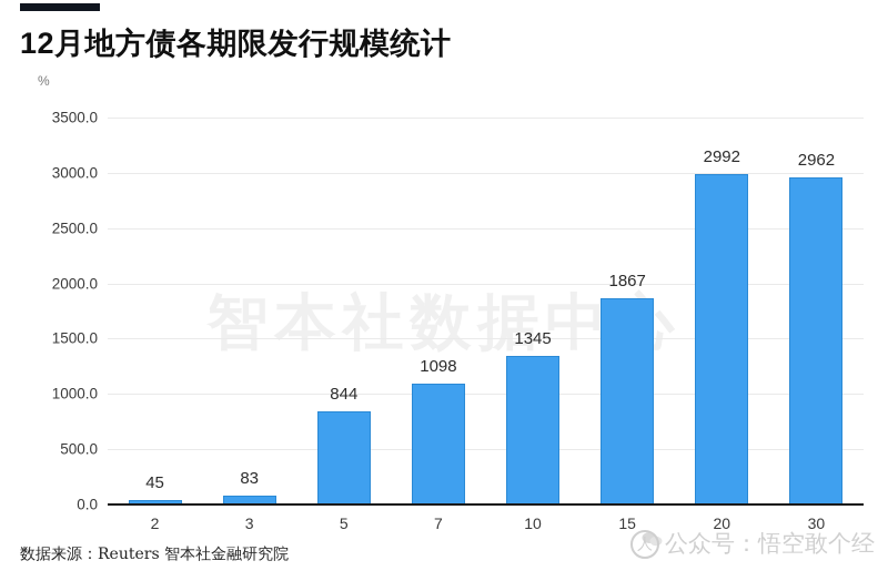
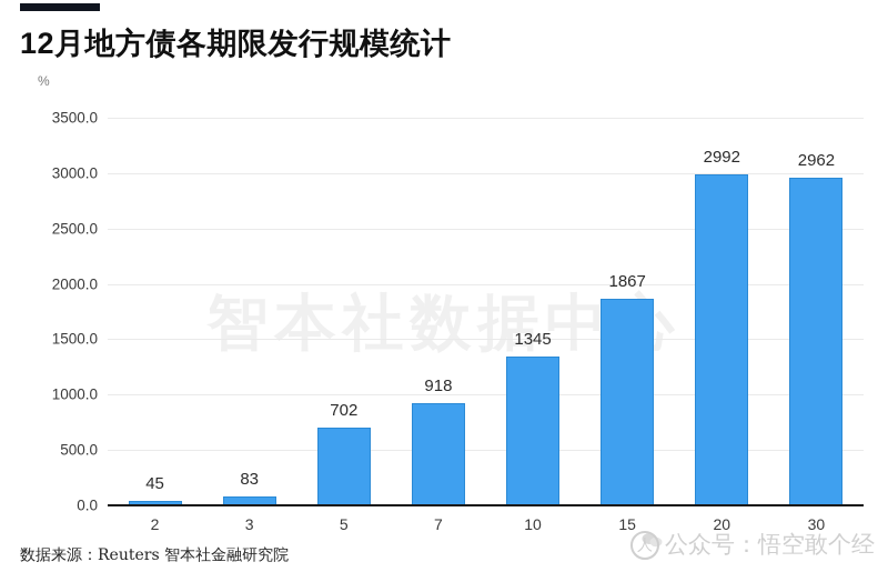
5: 844 -> 702
7: 1098 -> 918
